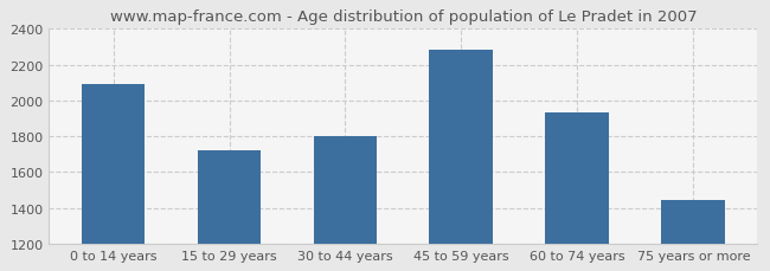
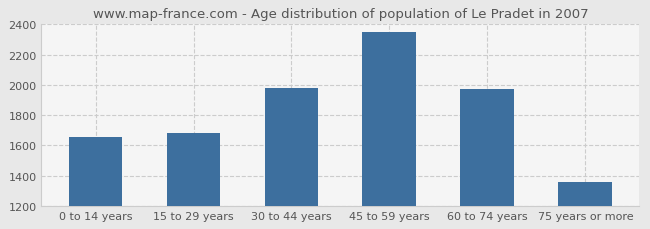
0 to 14 years: 2090 -> 1660
15 to 29 years: 1720 -> 1680
30 to 44 years: 1800 -> 1980
45 to 59 years: 2280 -> 2350
60 to 74 years: 1930 -> 1970
75 years or more: 1440 -> 1360
